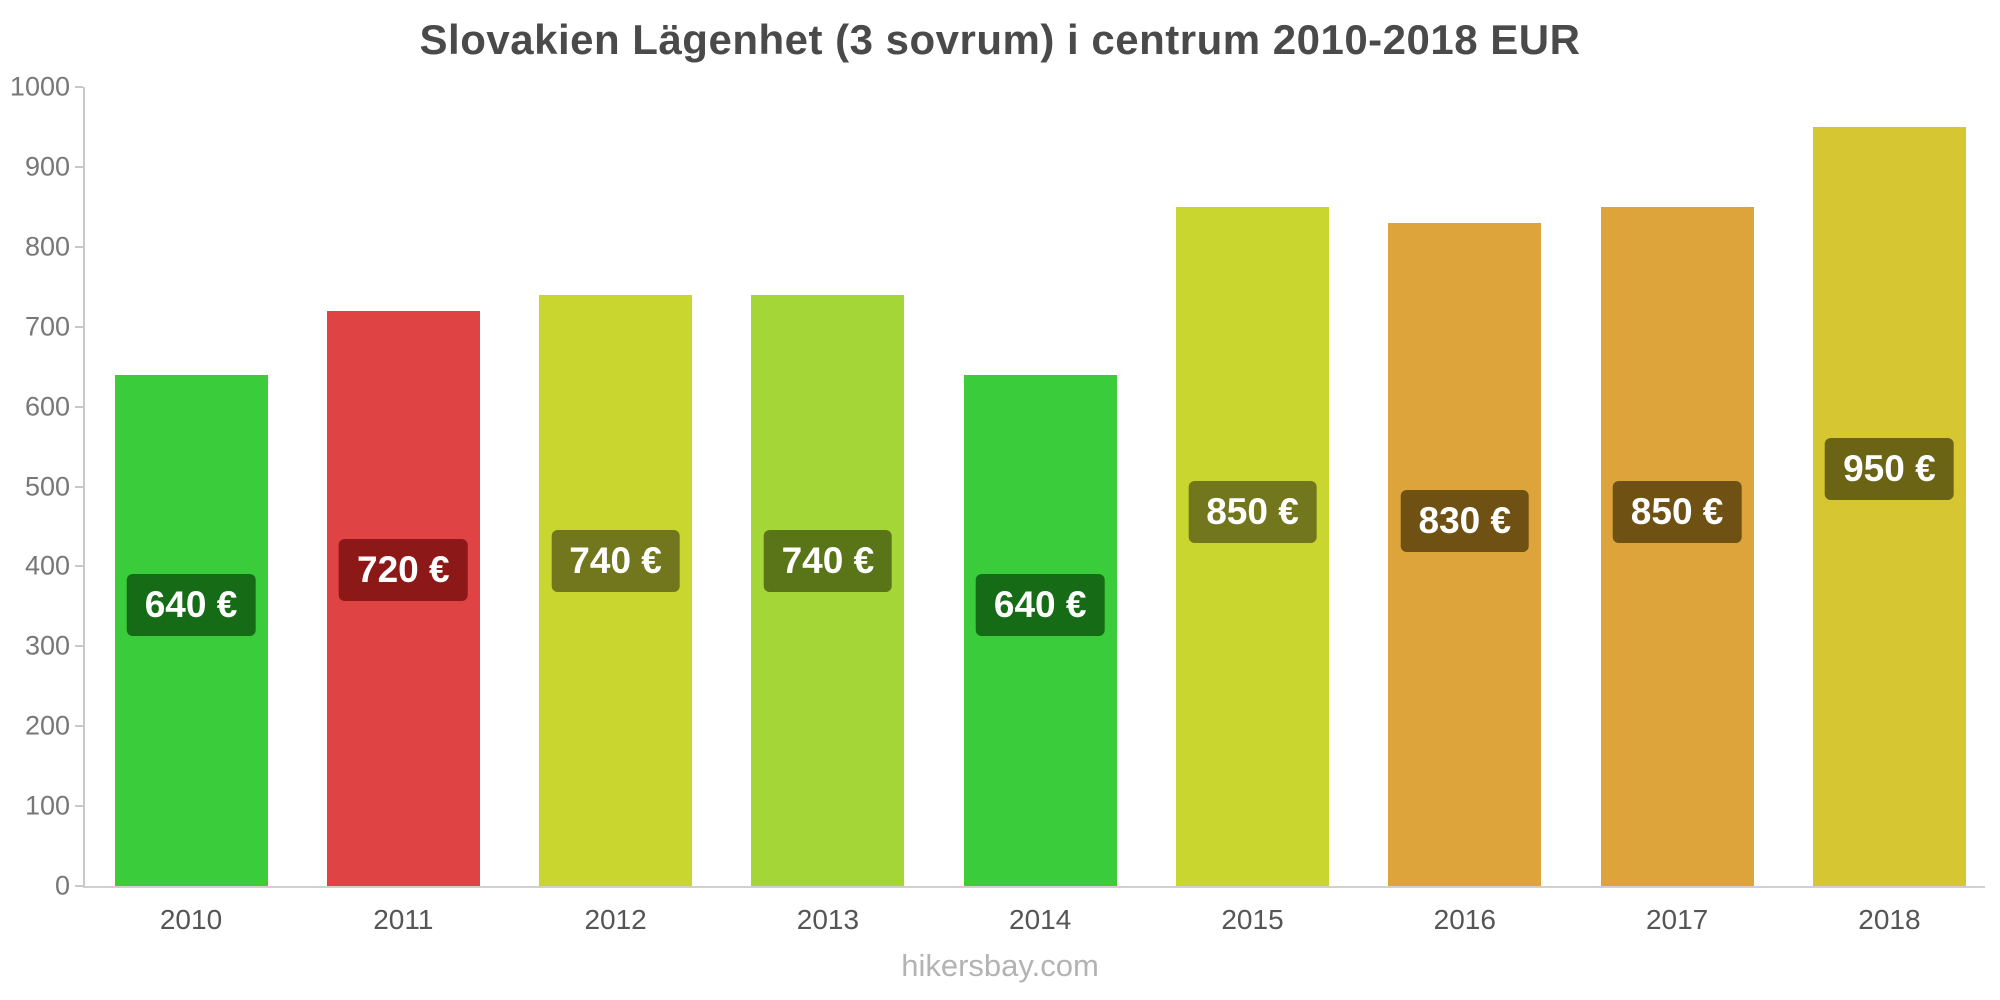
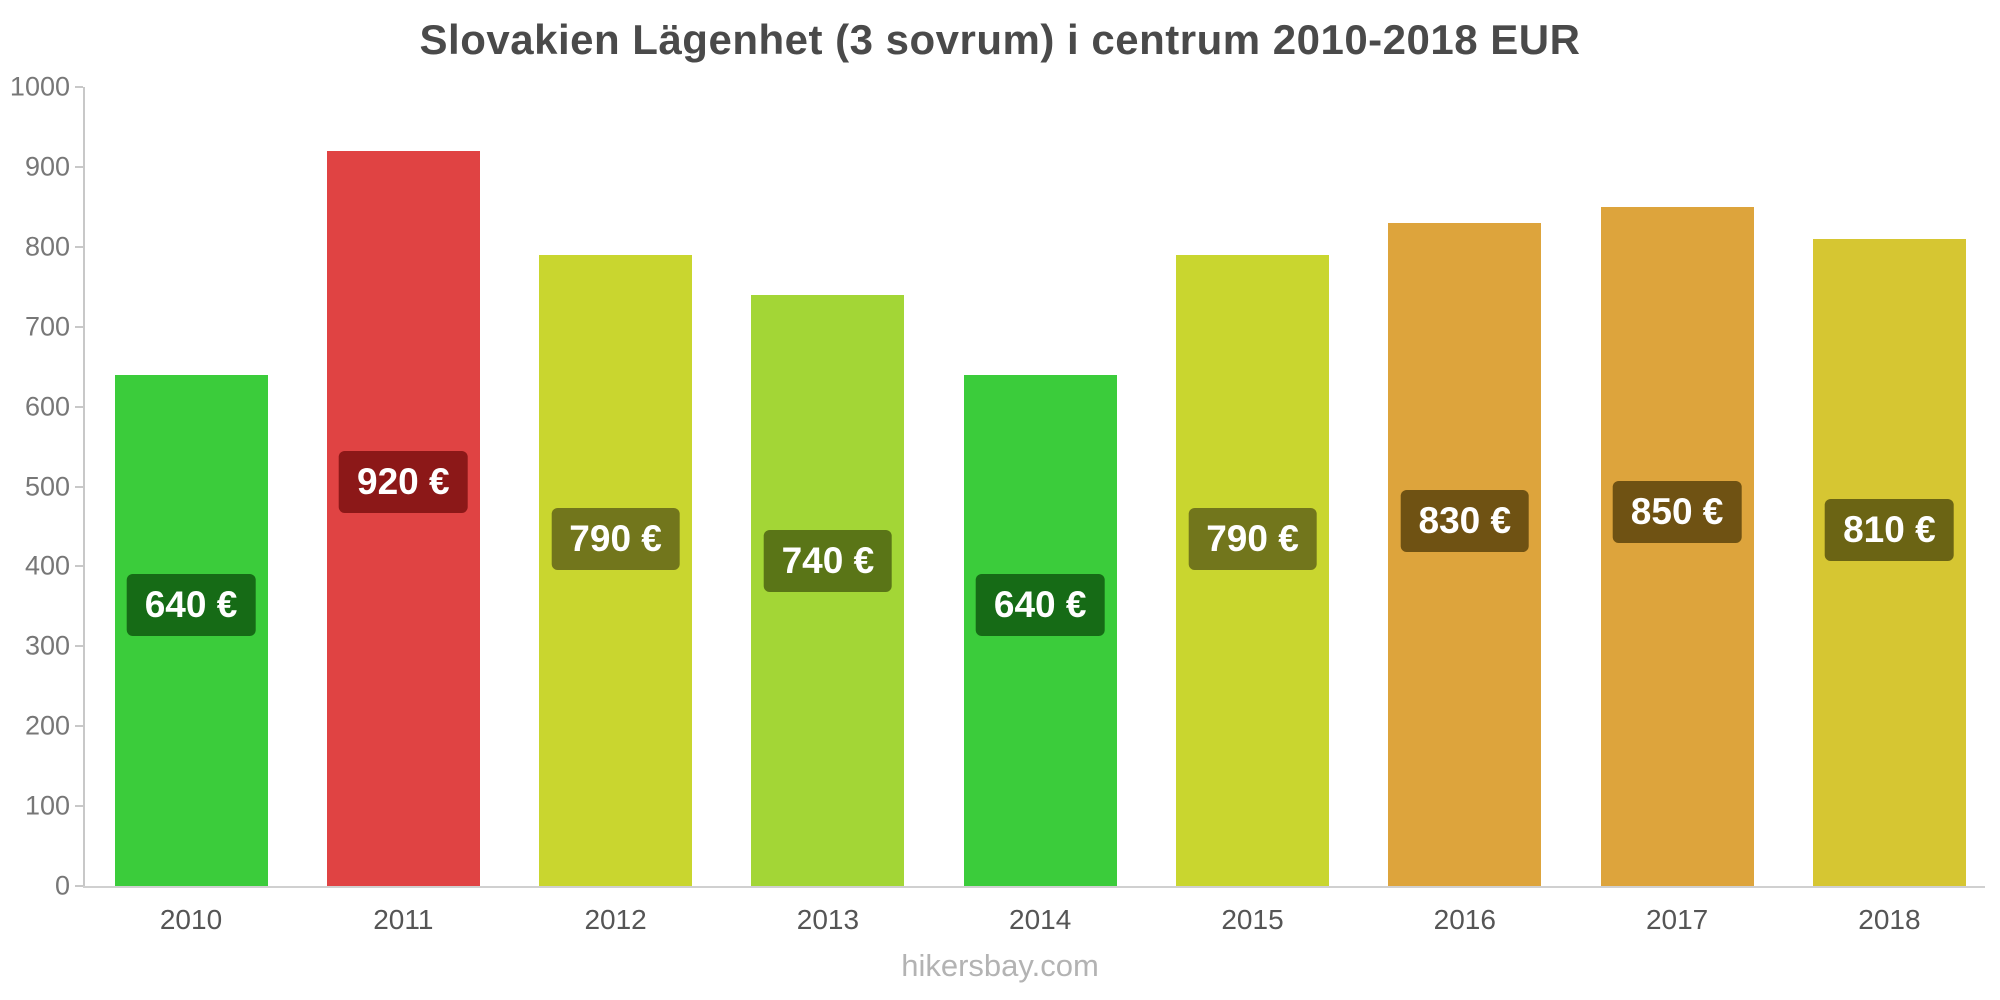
2011: 720 -> 920
2012: 740 -> 790
2015: 850 -> 790
2018: 950 -> 810
